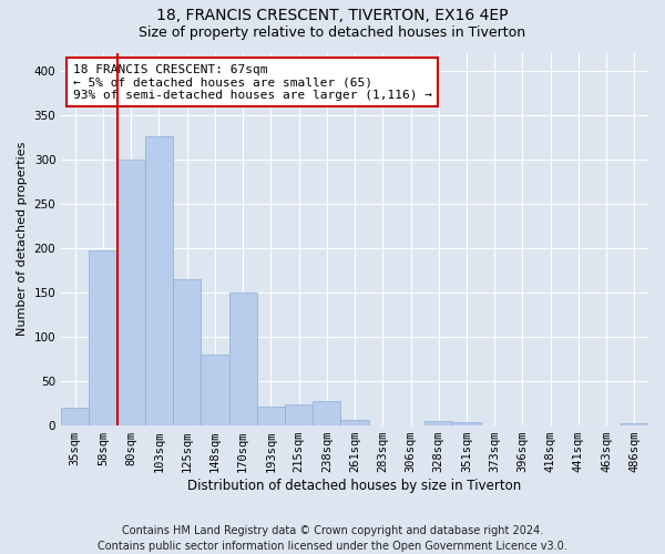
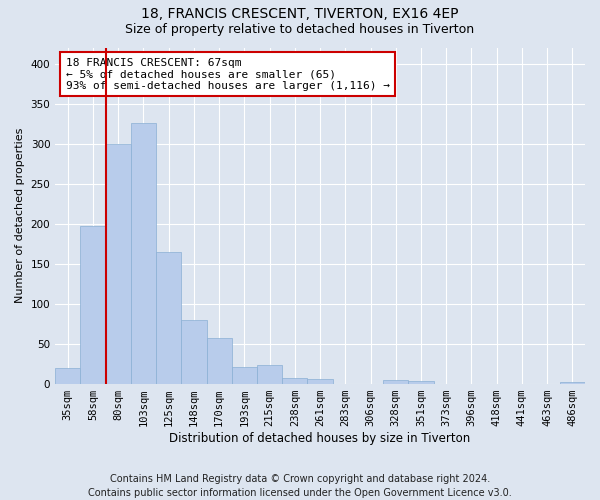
170sqm: 150 -> 57
238sqm: 28 -> 7
